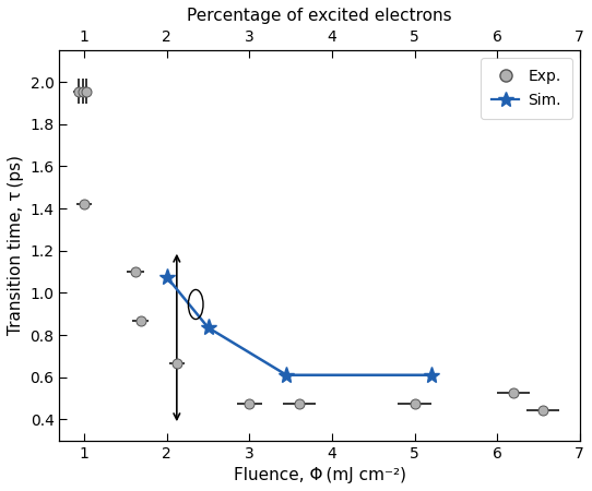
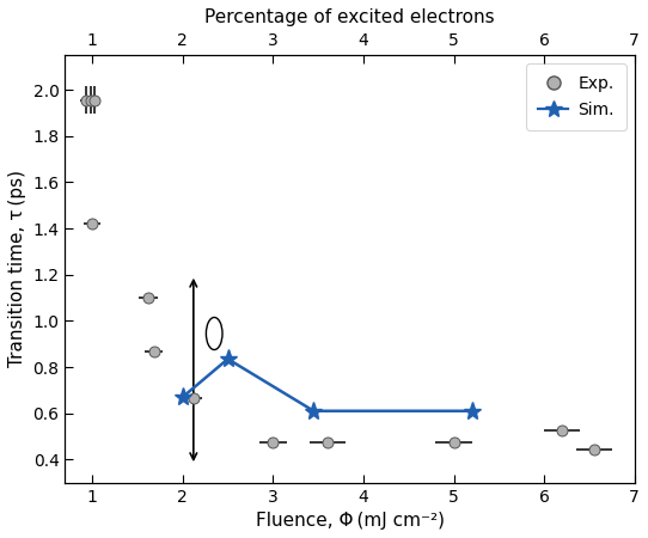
2: 1.07 -> 0.67
